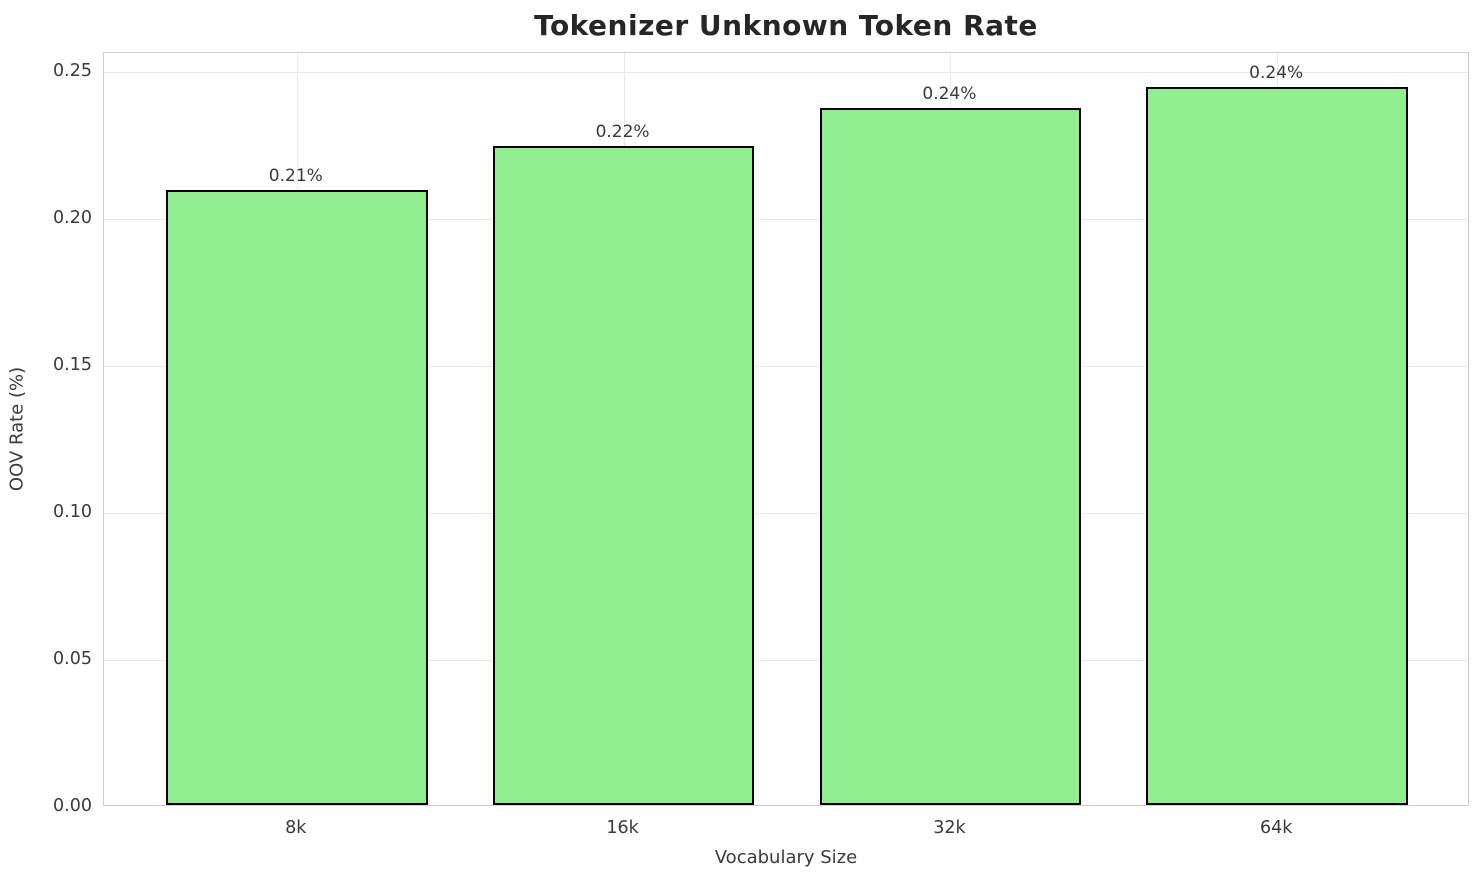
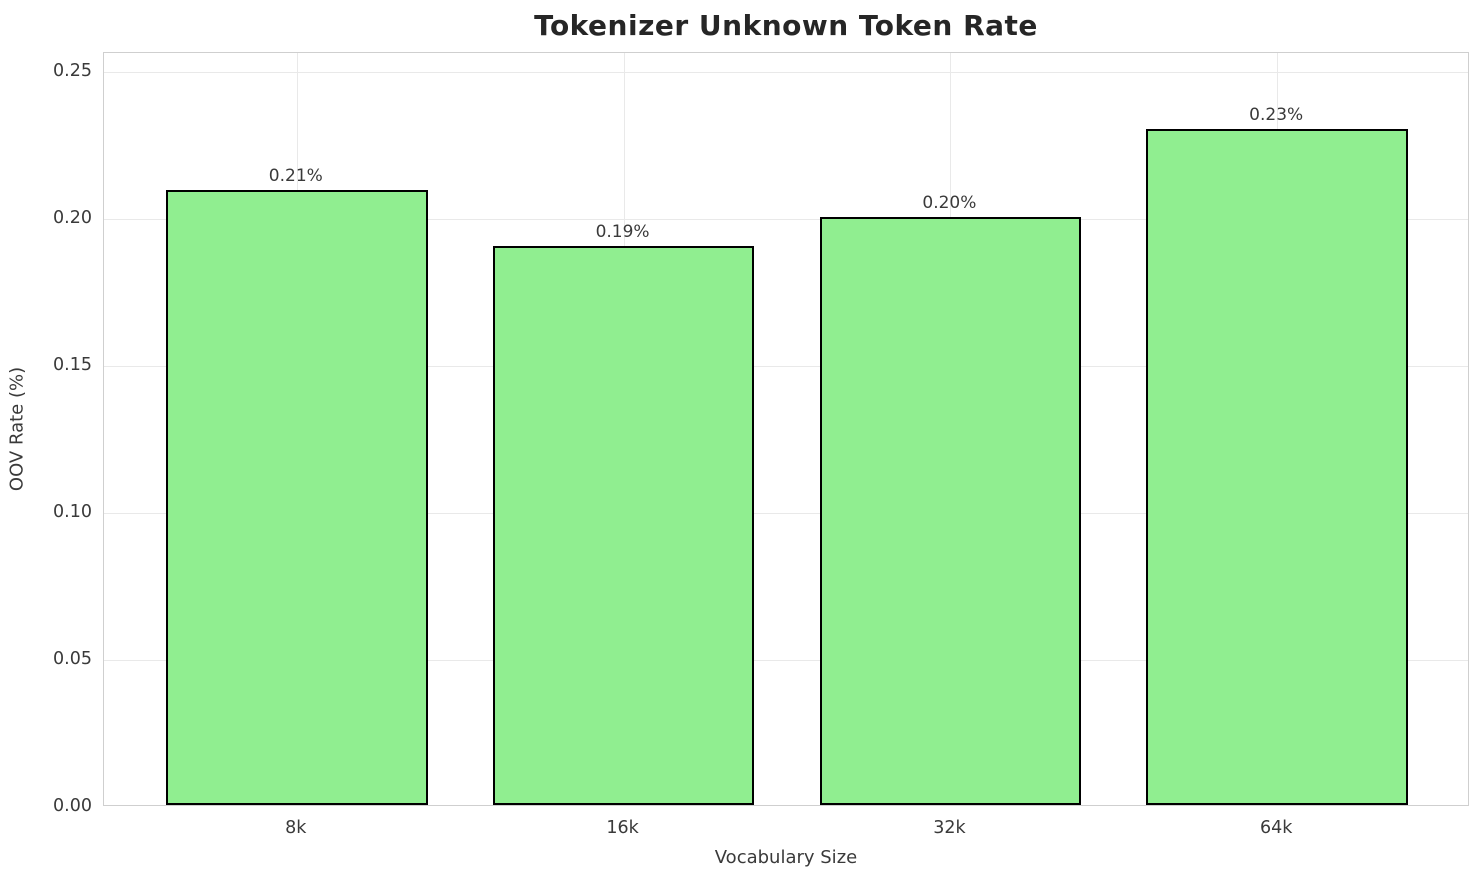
16k: 0.22% -> 0.19%
32k: 0.24% -> 0.20%
64k: 0.24% -> 0.23%
